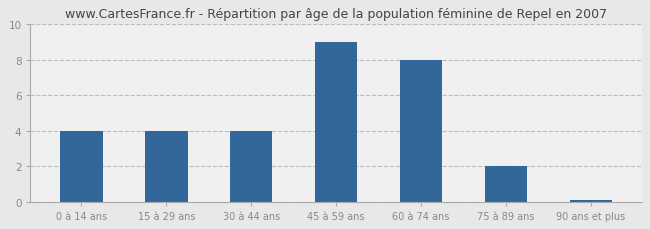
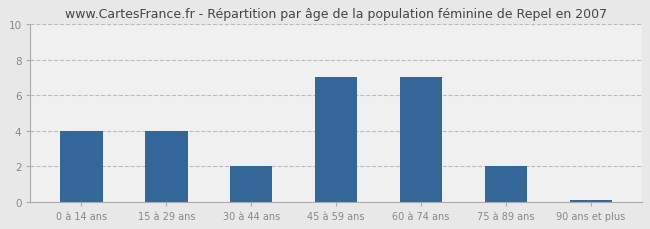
30 à 44 ans: 4.0 -> 2.0
45 à 59 ans: 9.0 -> 7.0
60 à 74 ans: 8.0 -> 7.0
